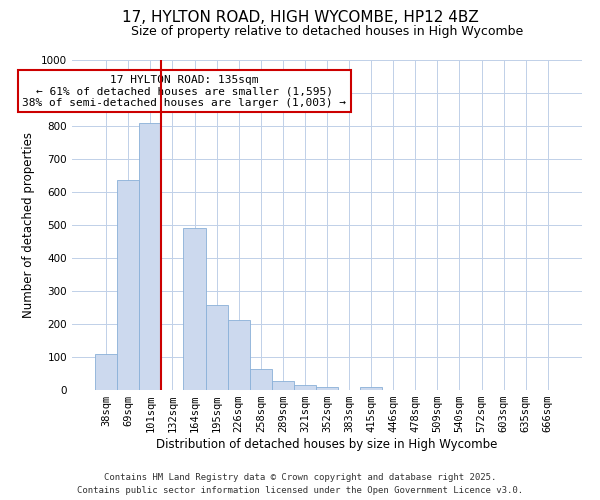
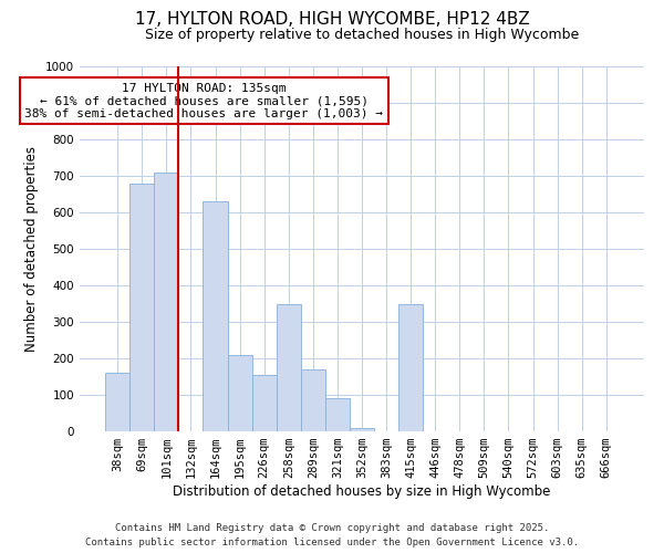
38sqm: 110 -> 160
69sqm: 635 -> 680
101sqm: 810 -> 710
164sqm: 490 -> 630
195sqm: 258 -> 210
226sqm: 213 -> 155
258sqm: 65 -> 350
289sqm: 28 -> 170
321sqm: 15 -> 90
415sqm: 8 -> 350
